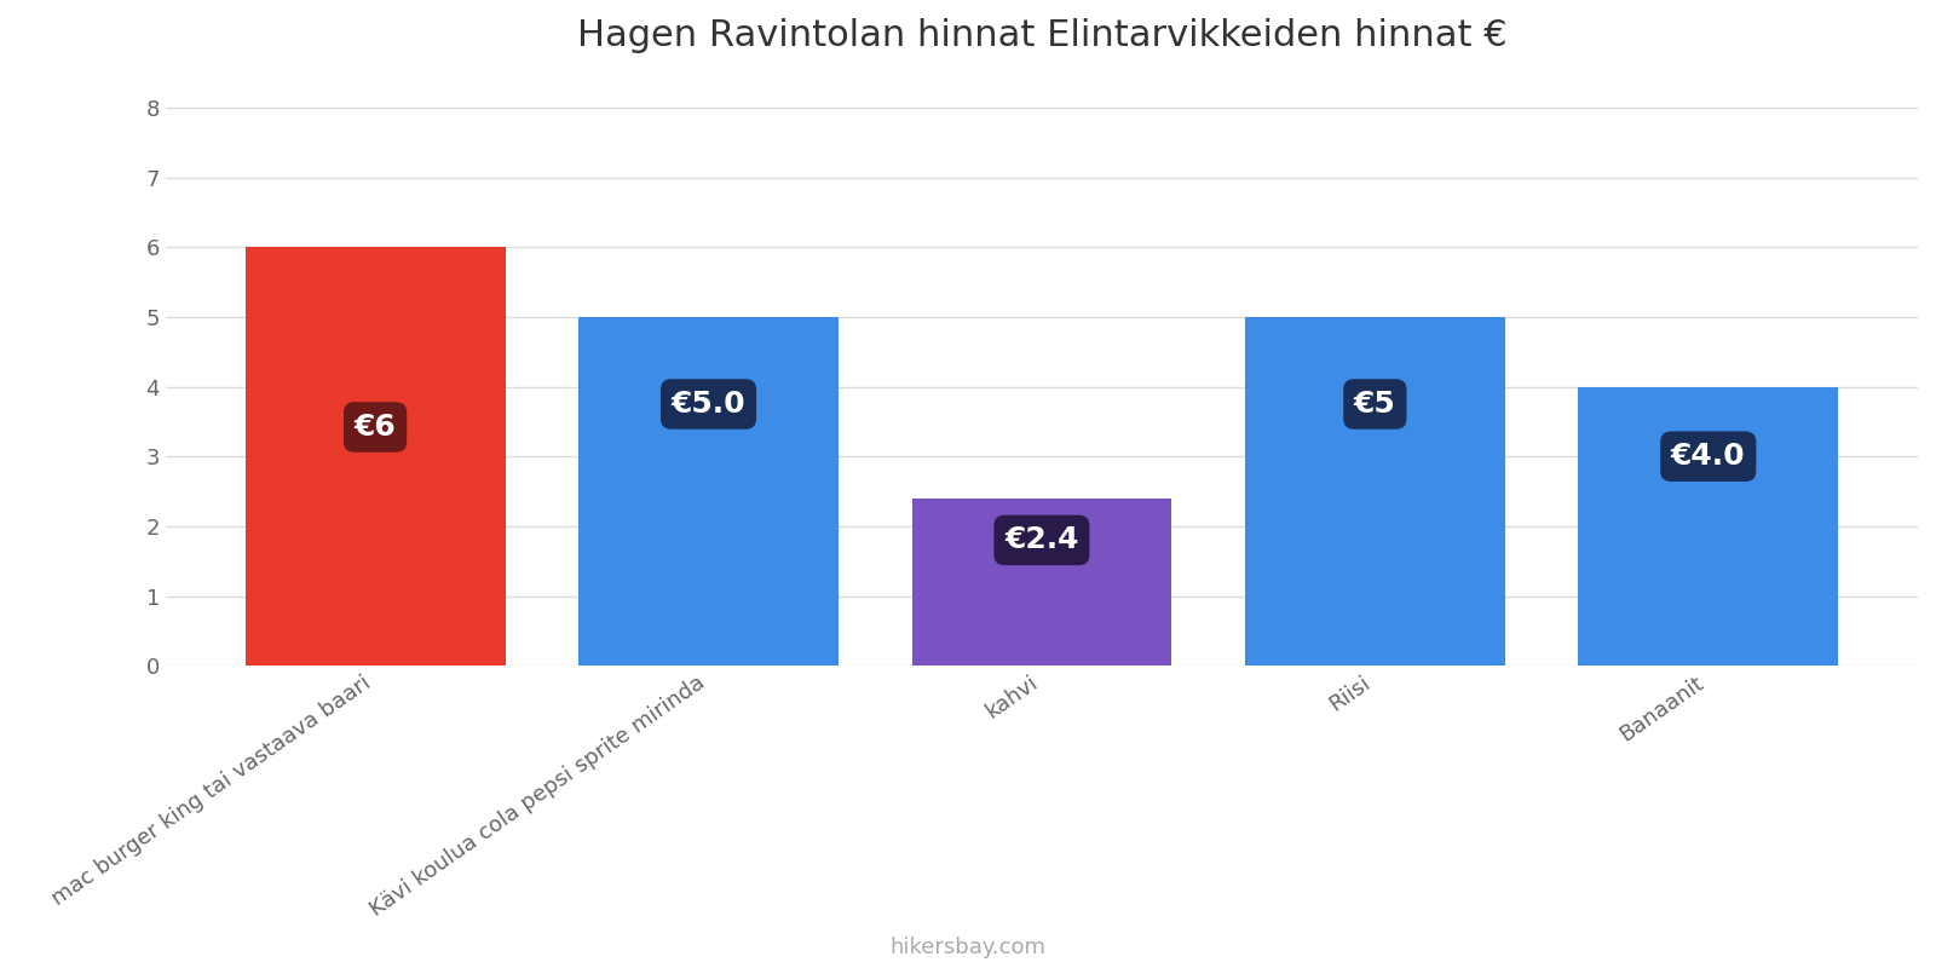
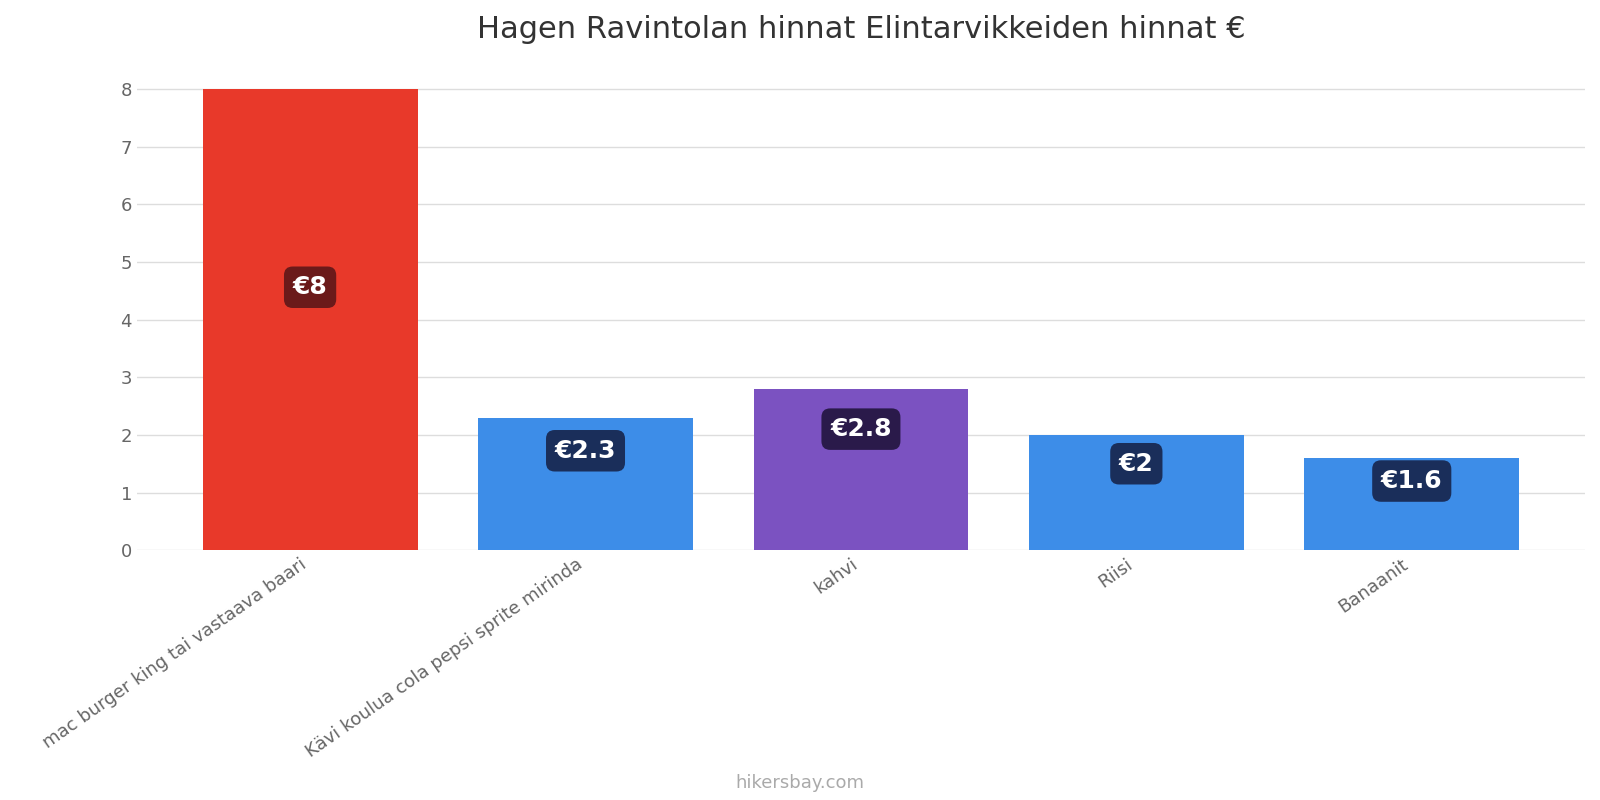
mac burger king tai vastaava baari: €6 -> €8
Kävi koulua cola pepsi sprite mirinda: €5 -> €2
kahvi: €2.4 -> €2.8
Riisi: €5 -> €2
Banaanit: €4.0 -> €1.6
